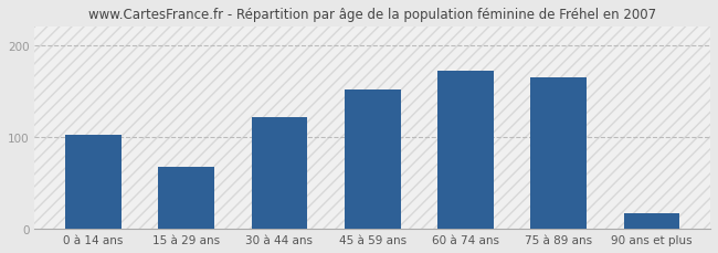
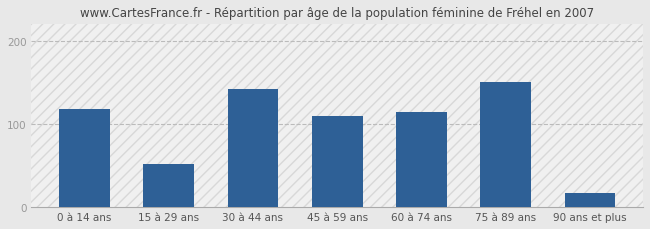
0 à 14 ans: 103 -> 118
15 à 29 ans: 68 -> 52
30 à 44 ans: 122 -> 142
45 à 59 ans: 152 -> 110
60 à 74 ans: 172 -> 114
75 à 89 ans: 165 -> 150
